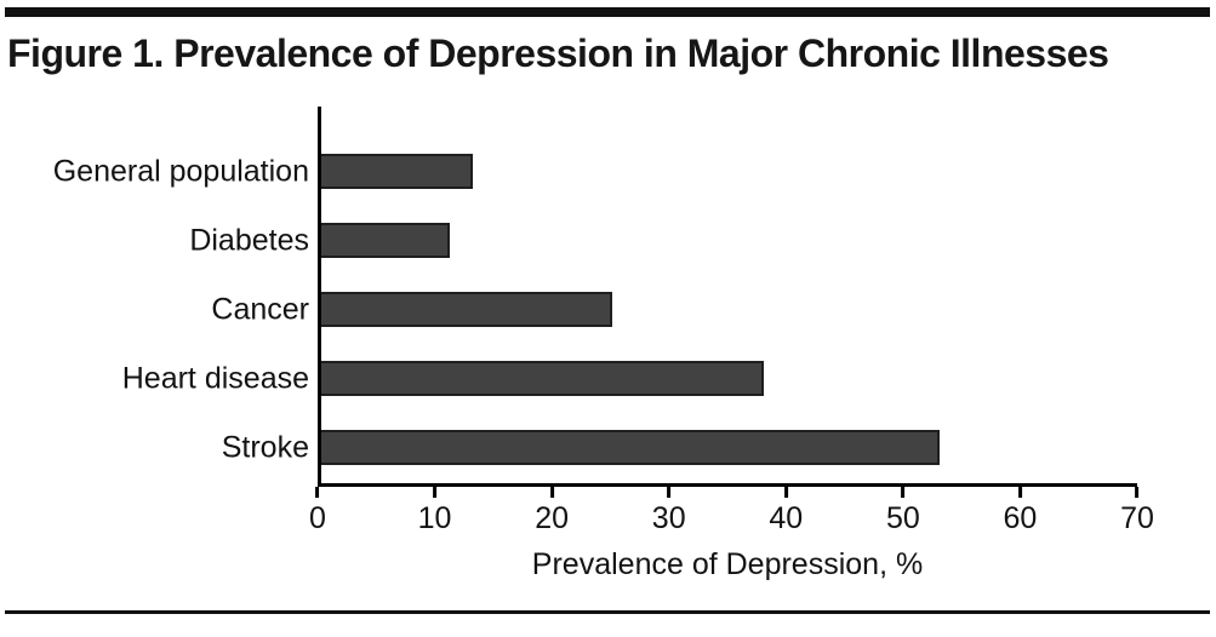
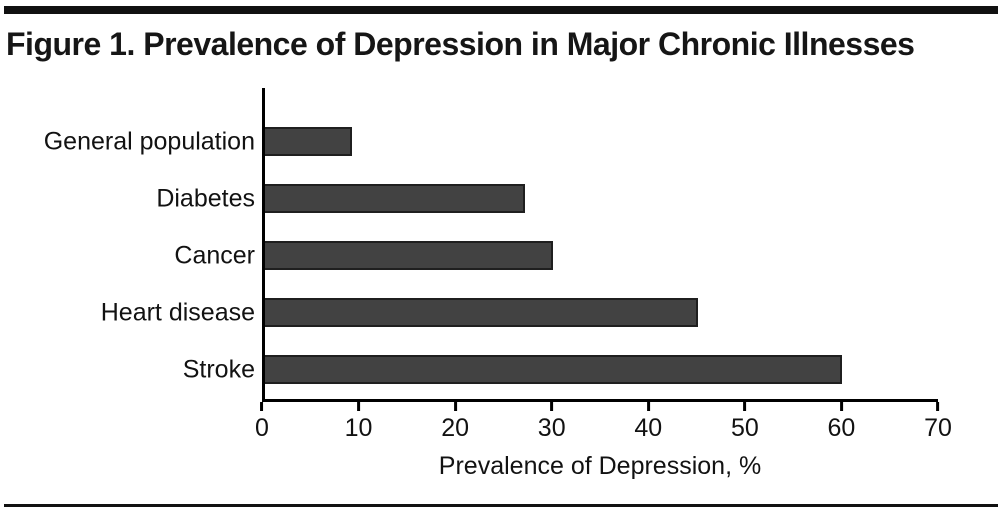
General population: 13 -> 9
Diabetes: 11 -> 27
Cancer: 25 -> 30
Heart disease: 38 -> 45
Stroke: 53 -> 60
